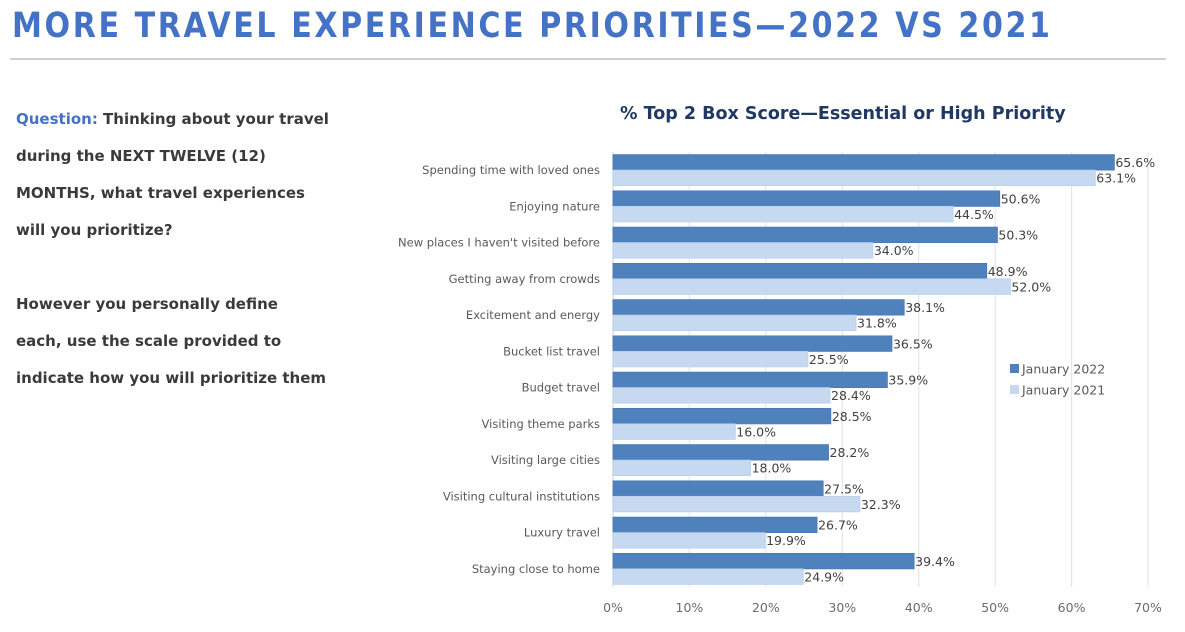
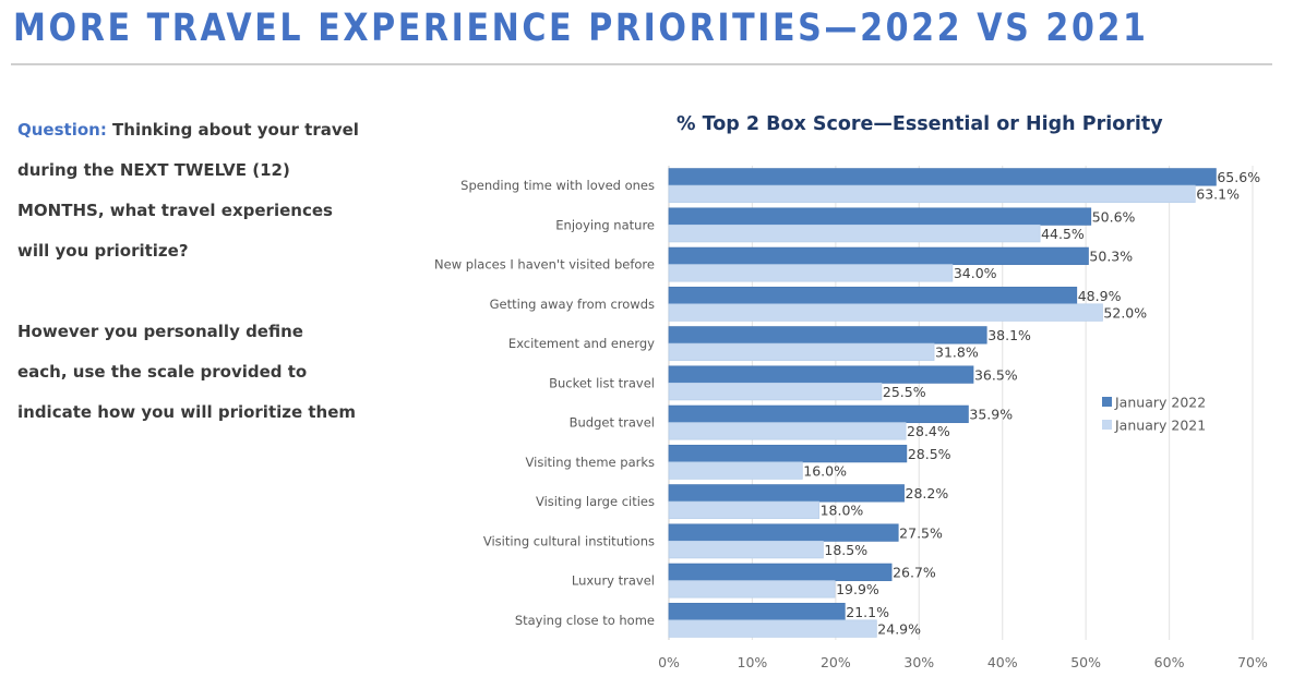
January 2021/Visiting cultural institutions: 32.3% -> 18.5%
January 2022/Staying close to home: 39.4% -> 21.1%
